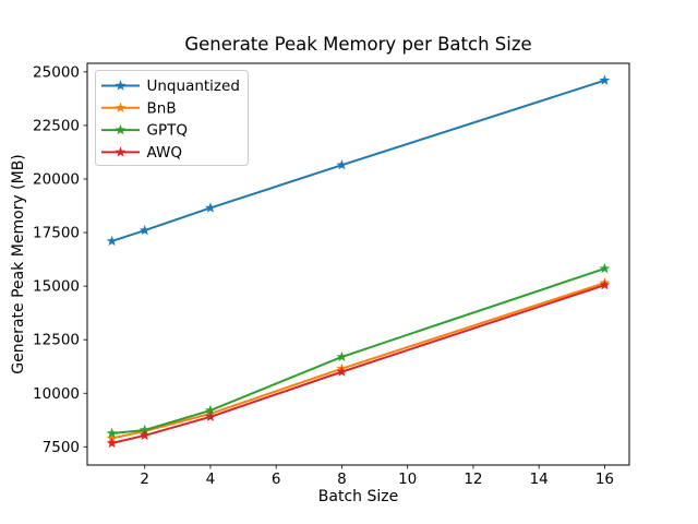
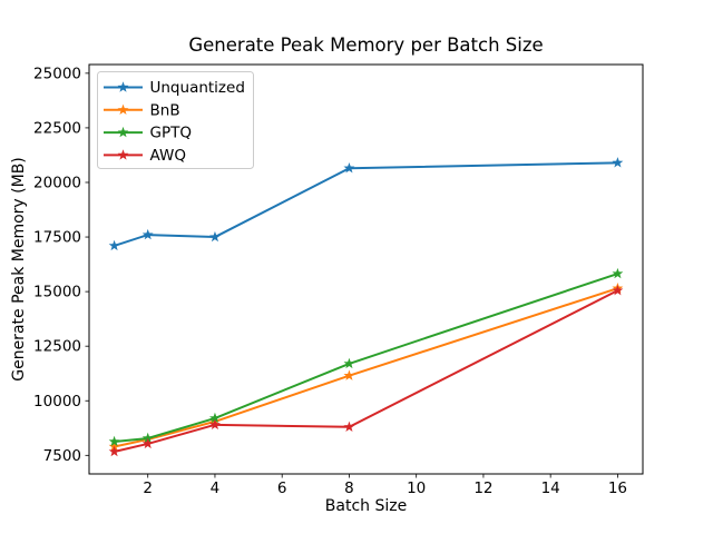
Unquantized/4: 18600 -> 17500
AWQ/8: 11000 -> 8800
Unquantized/16: 24600 -> 20900
